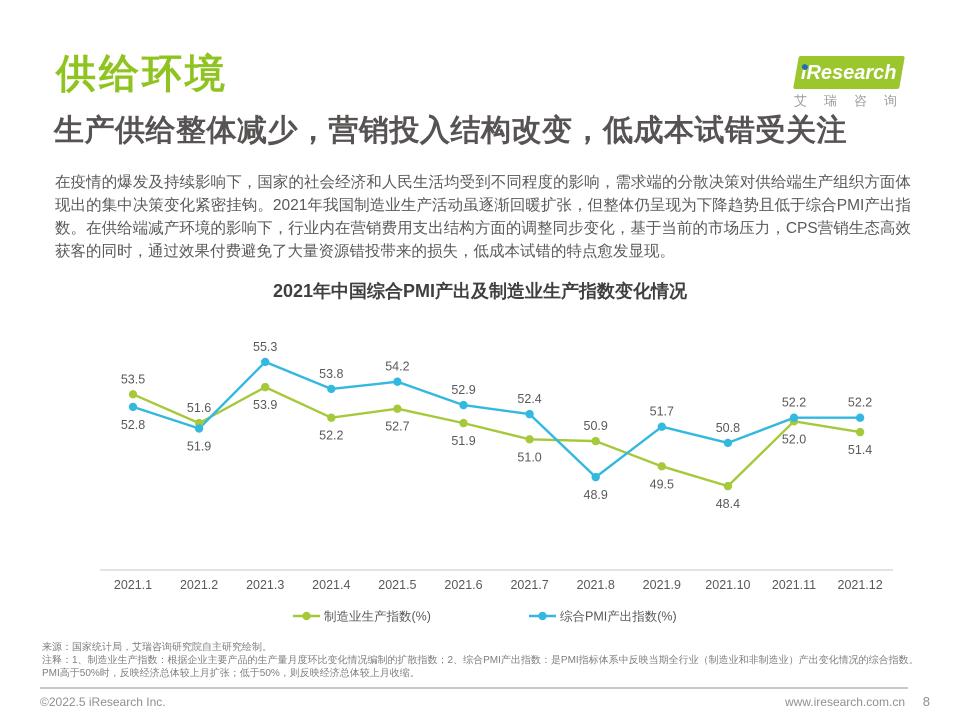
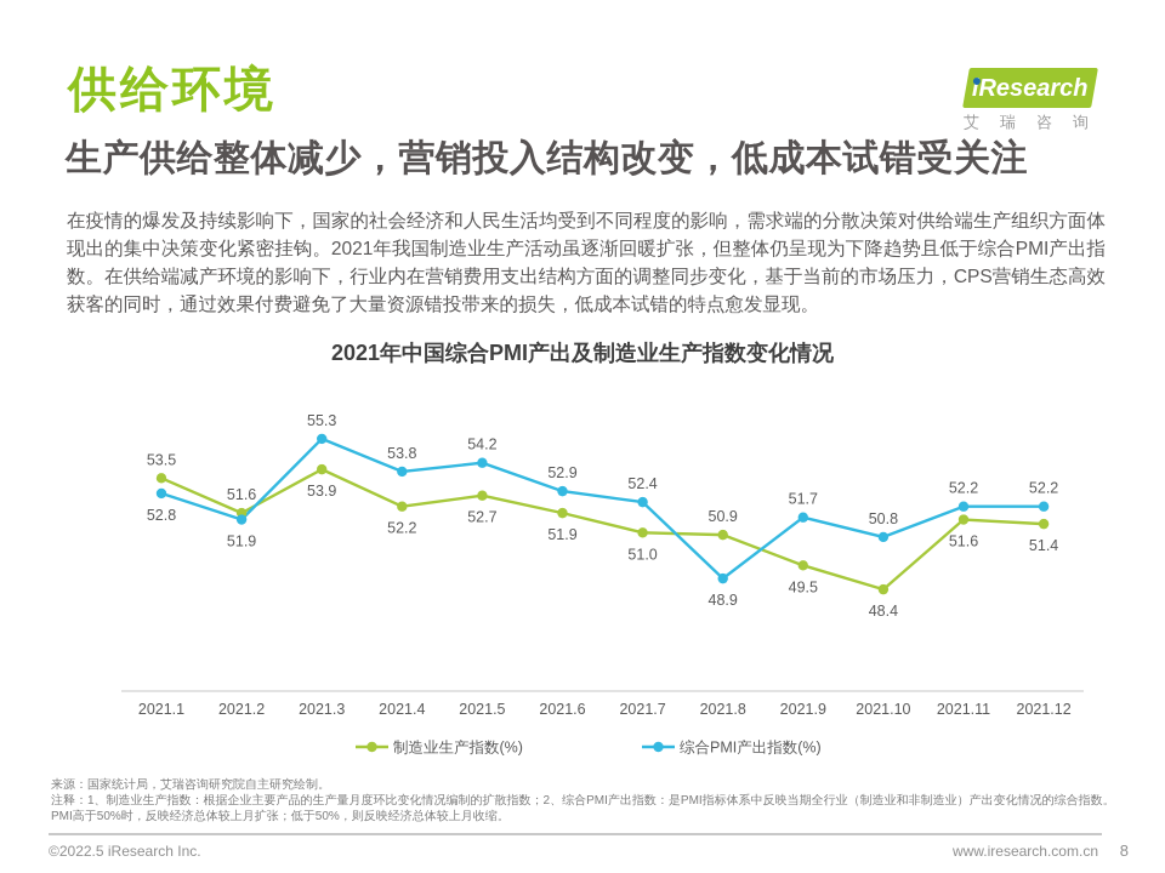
制造业生产指数(%)/2021.11: 52.0 -> 51.6
